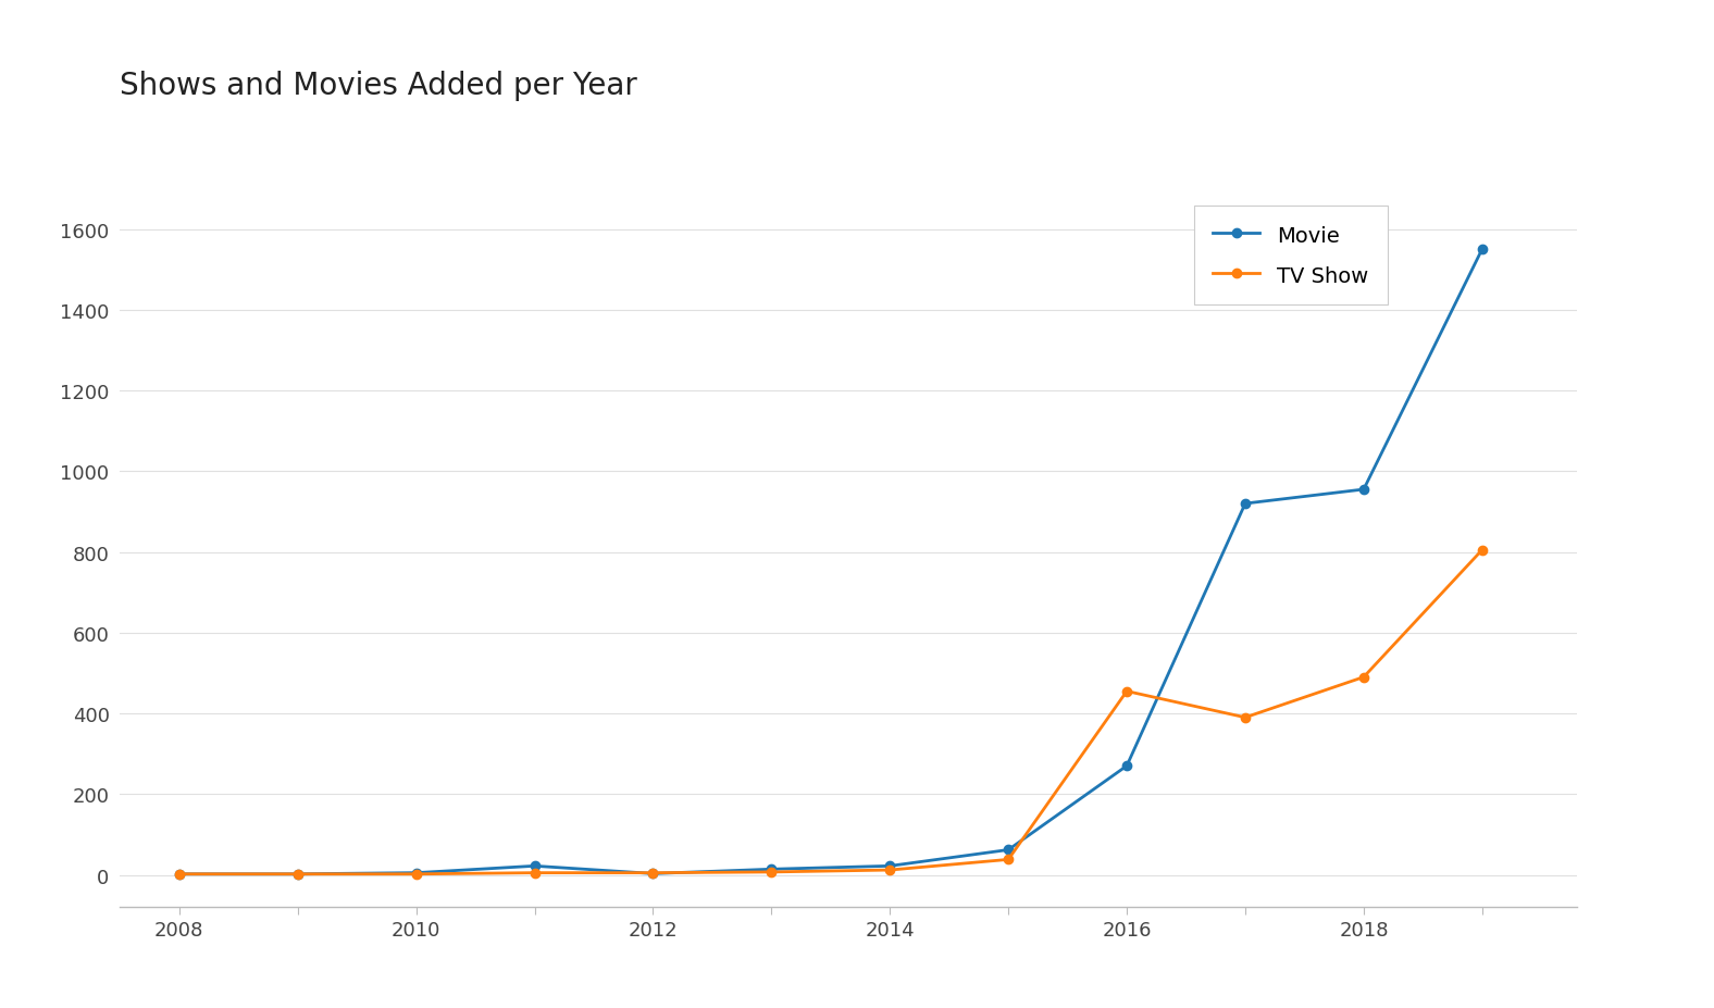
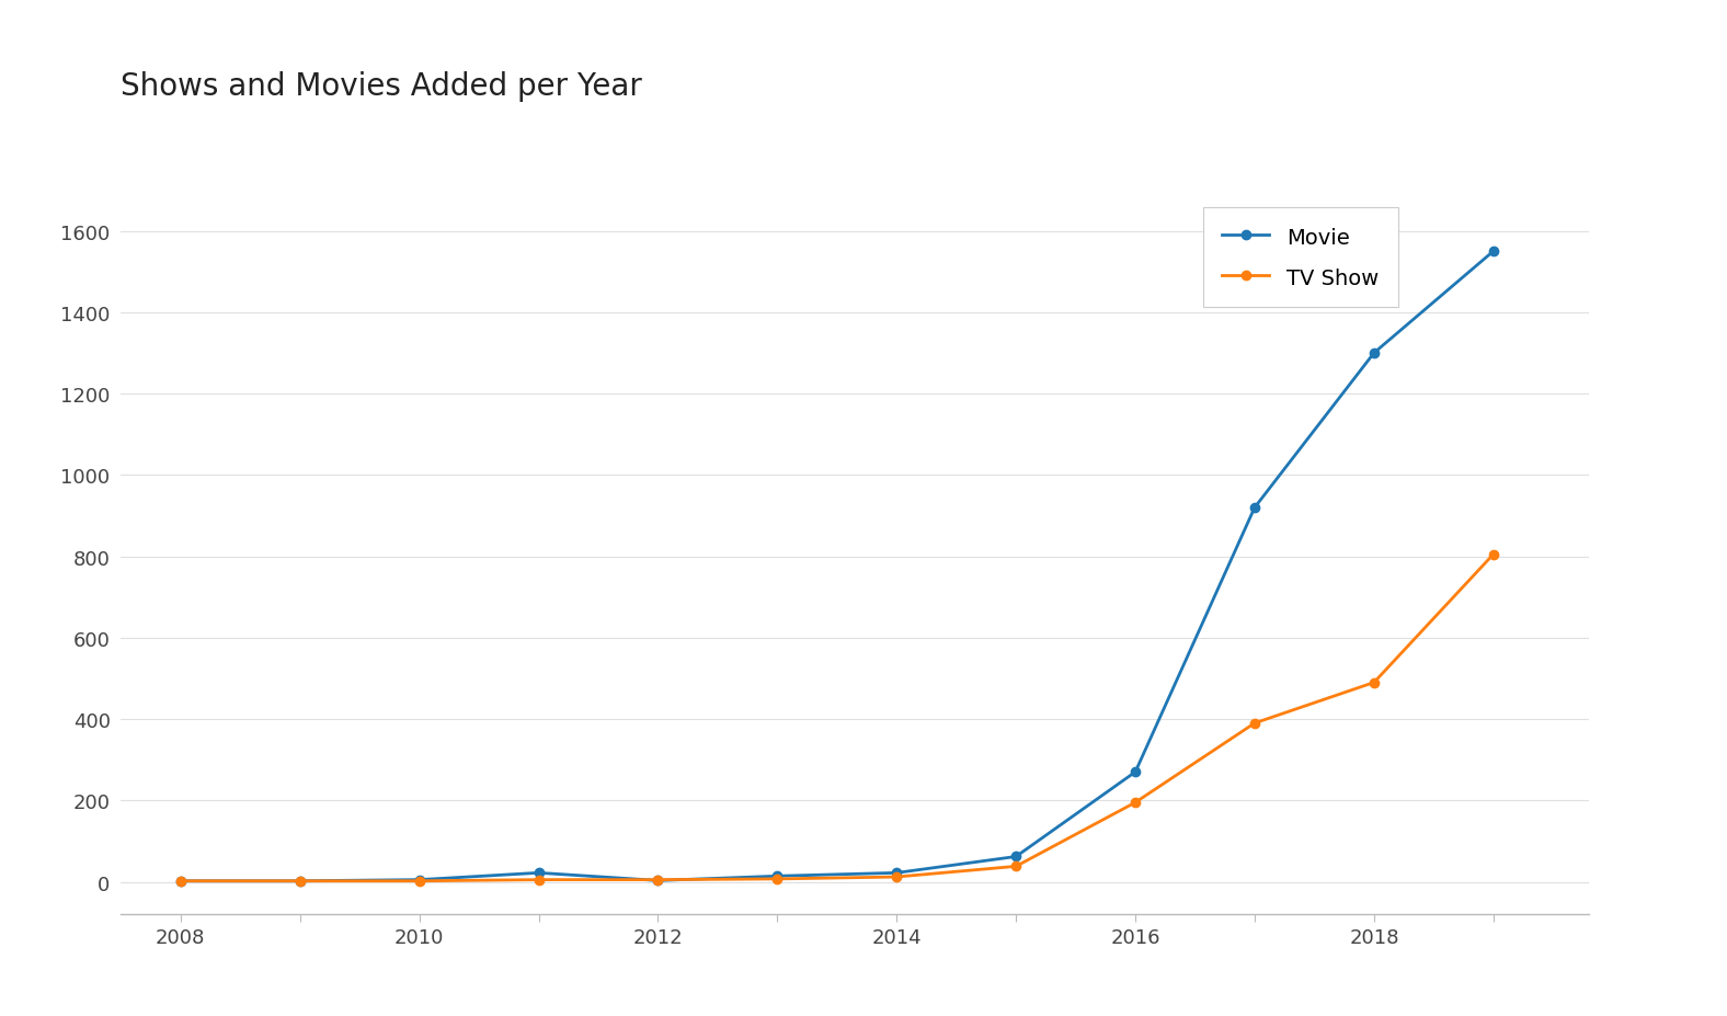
TV Show/2016: 455 -> 195
Movie/2018: 955 -> 1300
